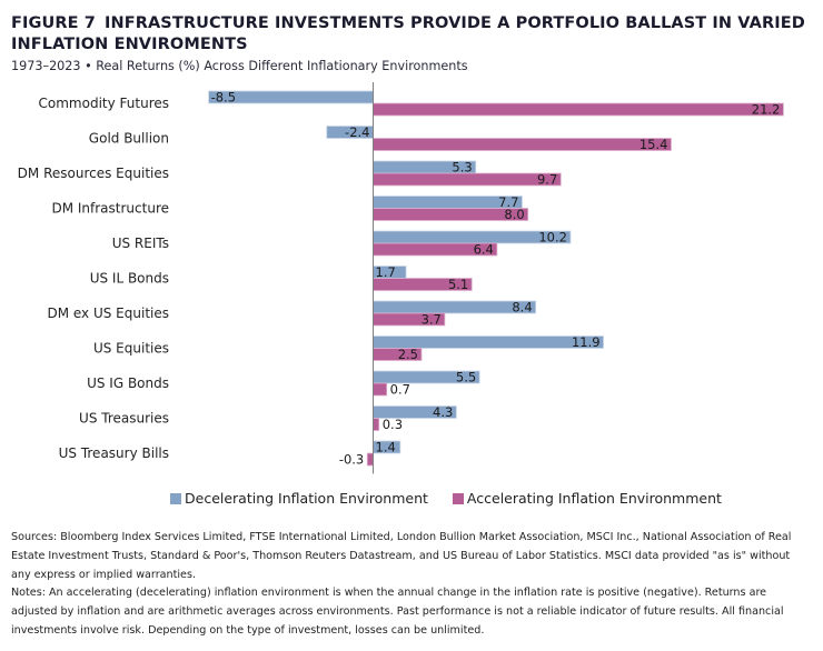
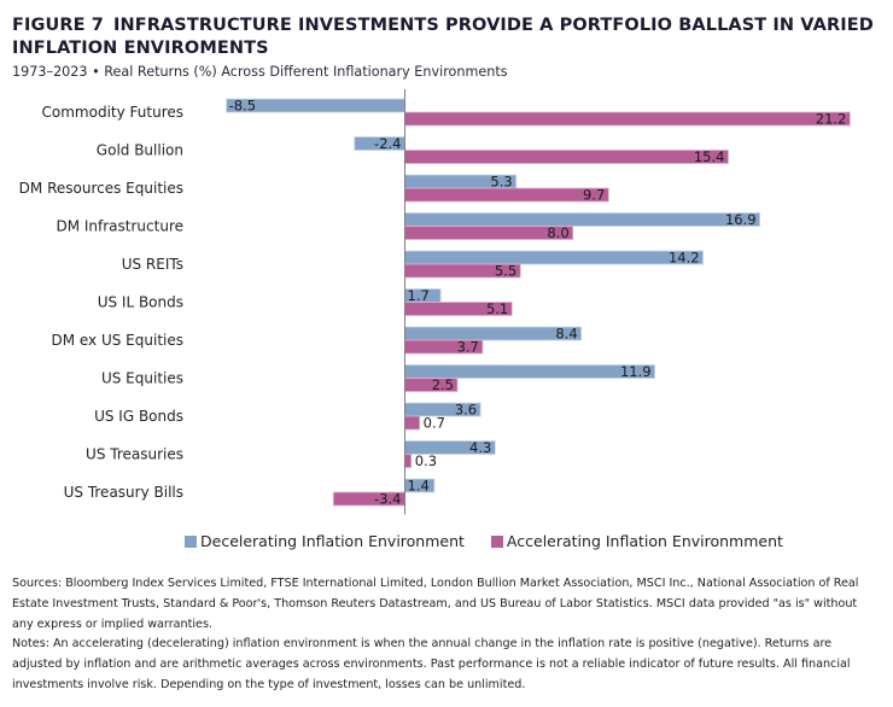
Decelerating Inflation Environment/DM Infrastructure: 7.7 -> 16.9
Decelerating Inflation Environment/US REITs: 10.2 -> 14.2
Accelerating Inflation Environmment/US REITs: 6.4 -> 5.5
Decelerating Inflation Environment/US IG Bonds: 5.5 -> 3.6
Accelerating Inflation Environmment/US Treasury Bills: -0.3 -> -3.4
